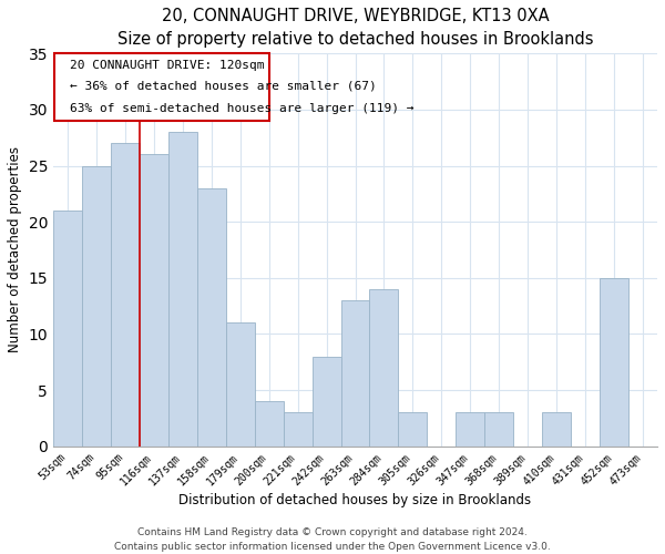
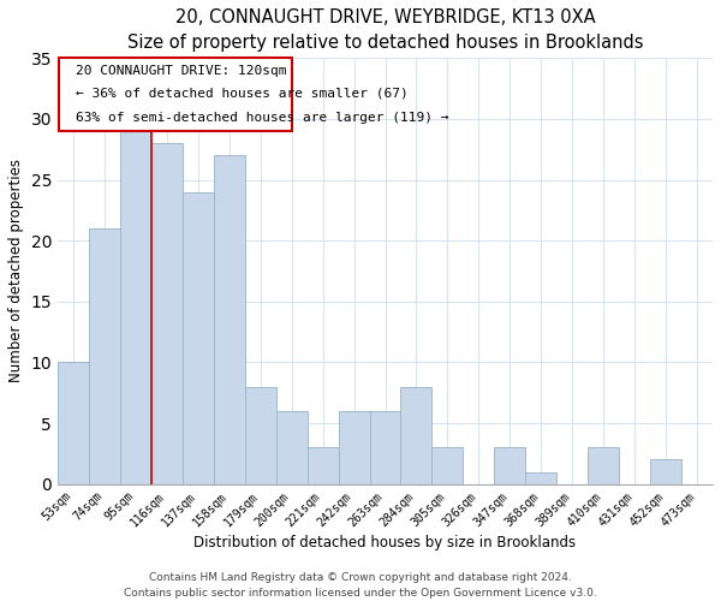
53sqm: 21 -> 10
74sqm: 25 -> 21
95sqm: 27 -> 29
116sqm: 26 -> 28
137sqm: 28 -> 24
158sqm: 23 -> 27
179sqm: 11 -> 8
200sqm: 4 -> 6
242sqm: 8 -> 6
263sqm: 13 -> 6
284sqm: 14 -> 8
368sqm: 3 -> 1
452sqm: 15 -> 2
